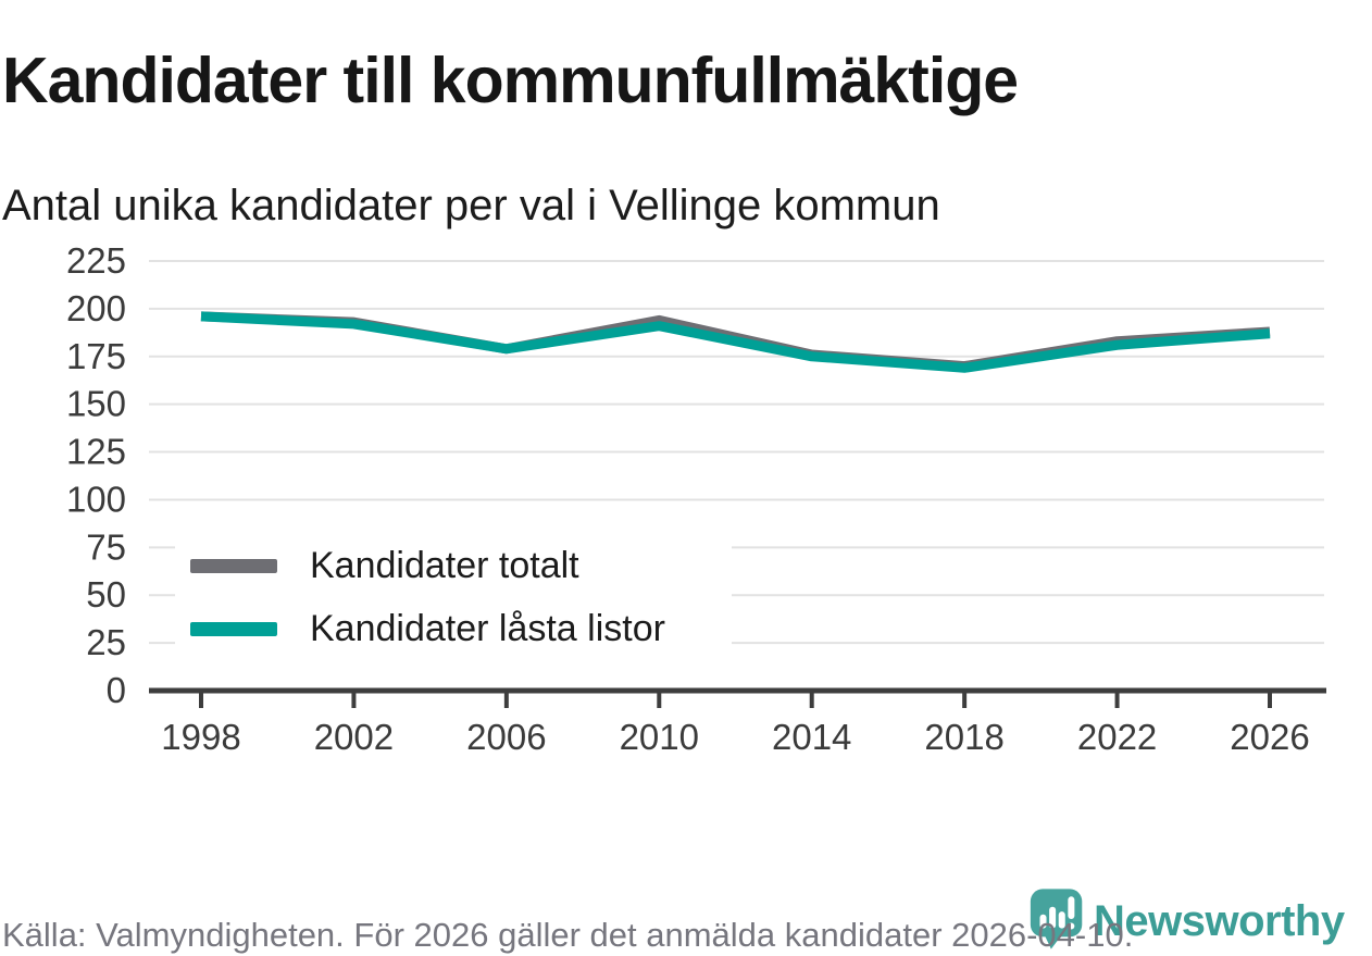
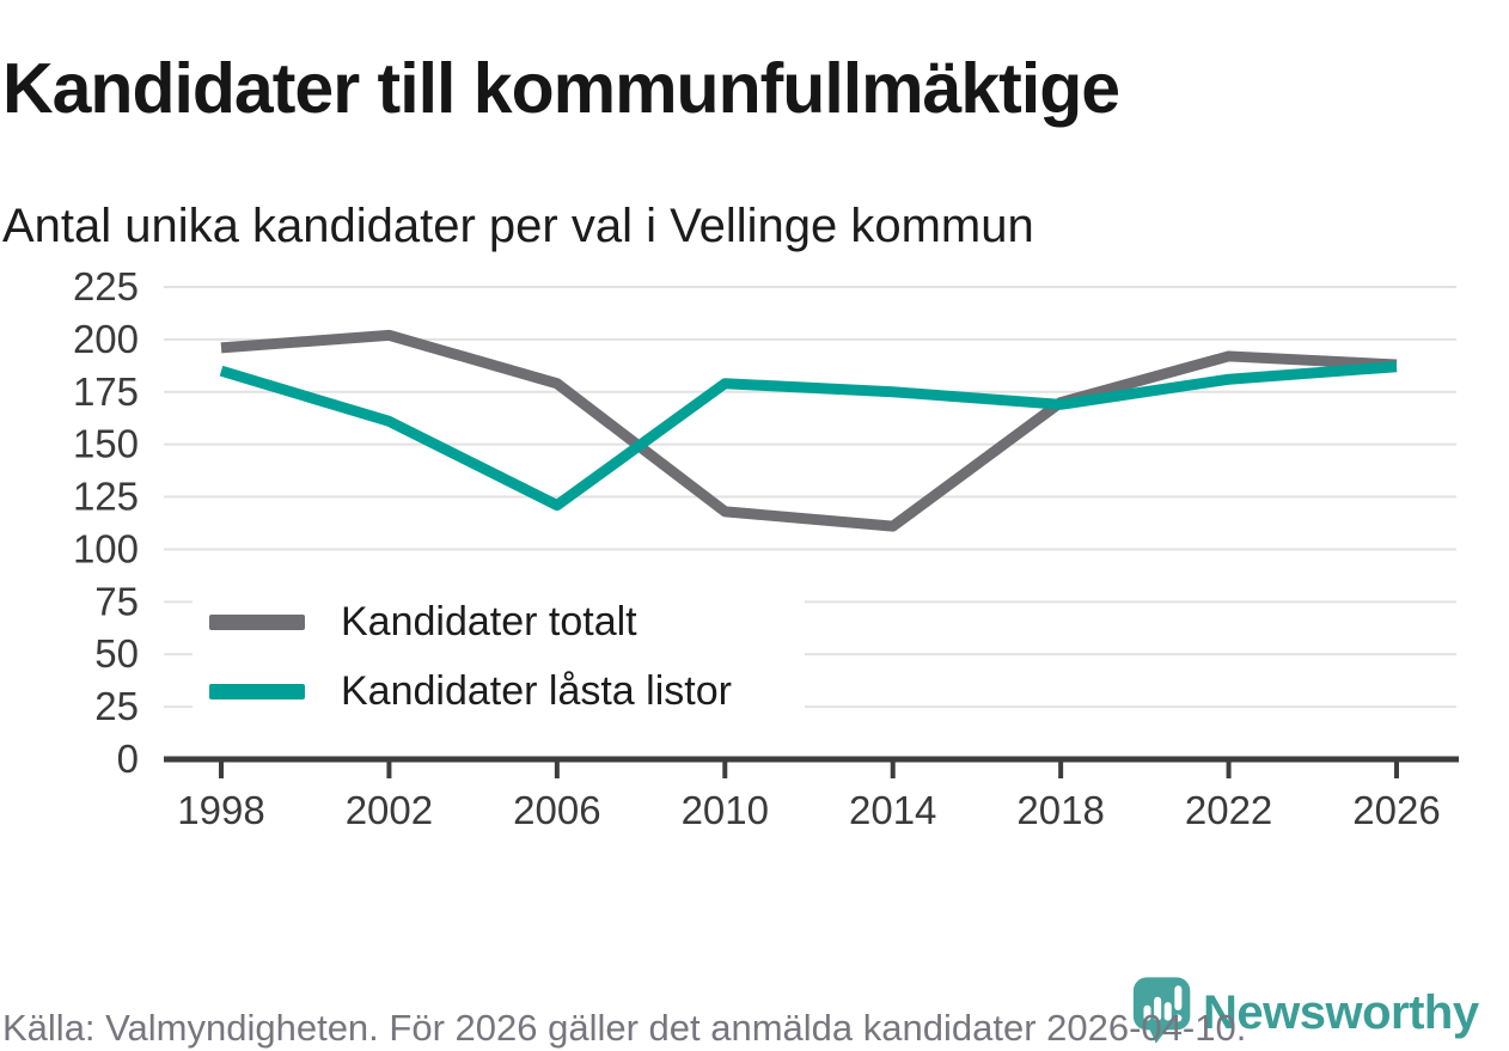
Kandidater låsta listor/1998: 196 -> 185
Kandidater totalt/2002: 193 -> 202
Kandidater låsta listor/2002: 192 -> 161
Kandidater låsta listor/2006: 179 -> 121
Kandidater totalt/2010: 194 -> 118
Kandidater låsta listor/2010: 191 -> 179
Kandidater totalt/2014: 176 -> 111
Kandidater totalt/2022: 183 -> 192
